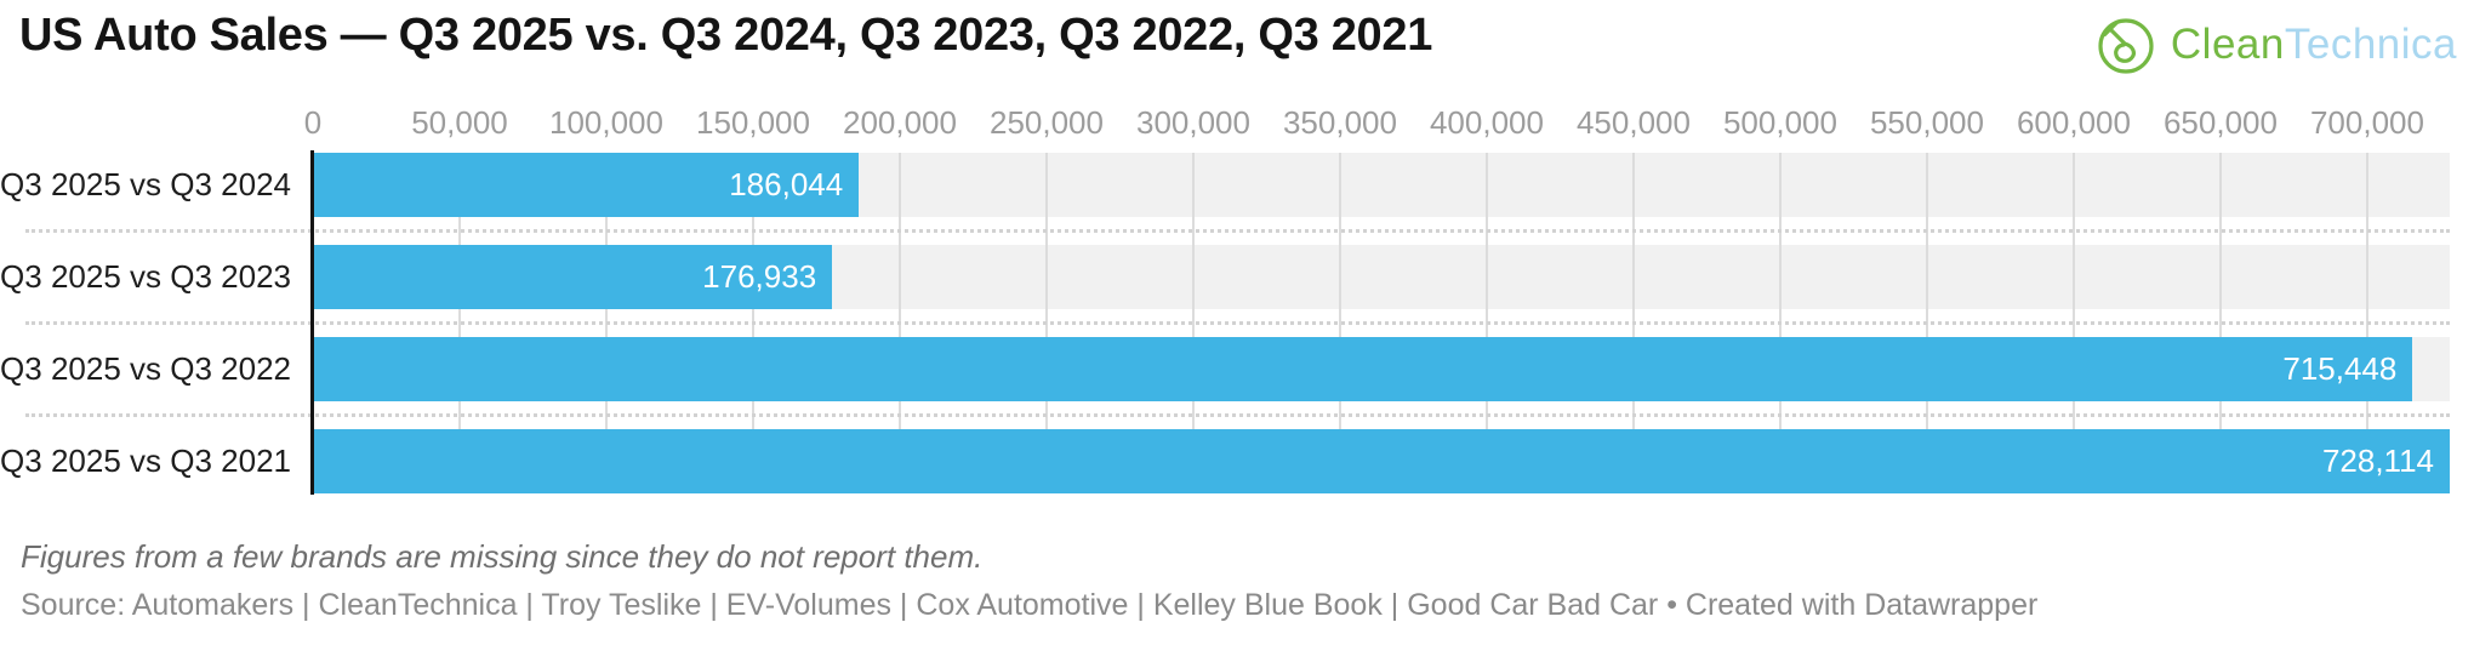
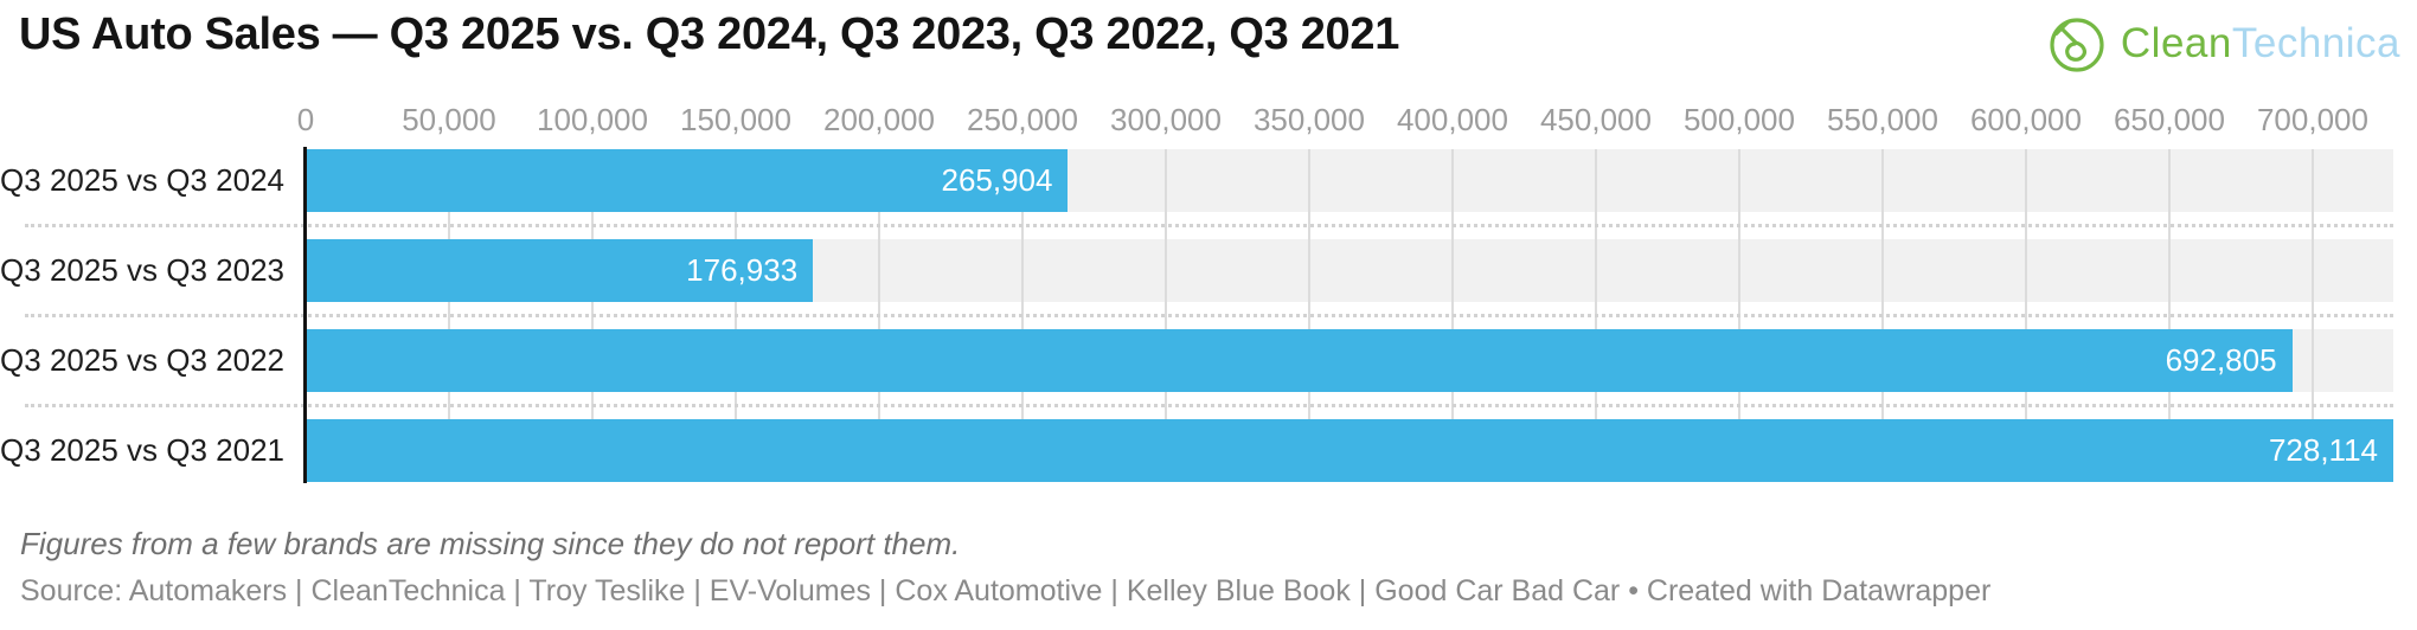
Q3 2025 vs Q3 2024: 186,044 -> 265,904
Q3 2025 vs Q3 2022: 715,448 -> 692,805
